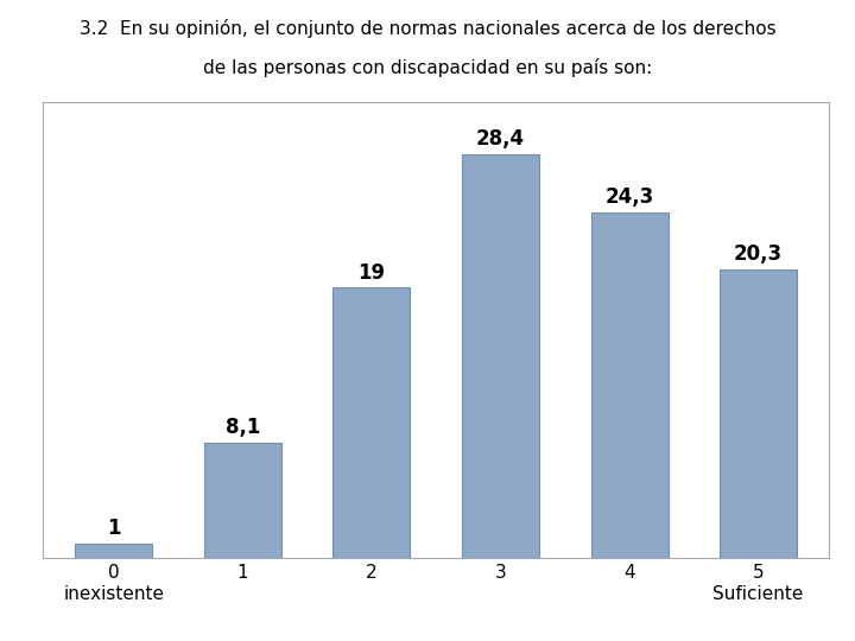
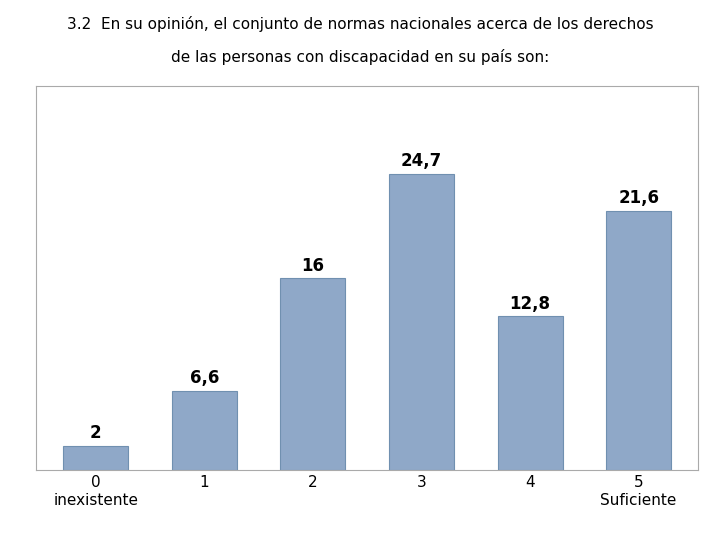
0 inexistente: 1 -> 2
1: 8,1 -> 6,6
2: 19 -> 16
3: 28,4 -> 24,7
4: 24,3 -> 12,8
5 Suficiente: 20,3 -> 21,6
